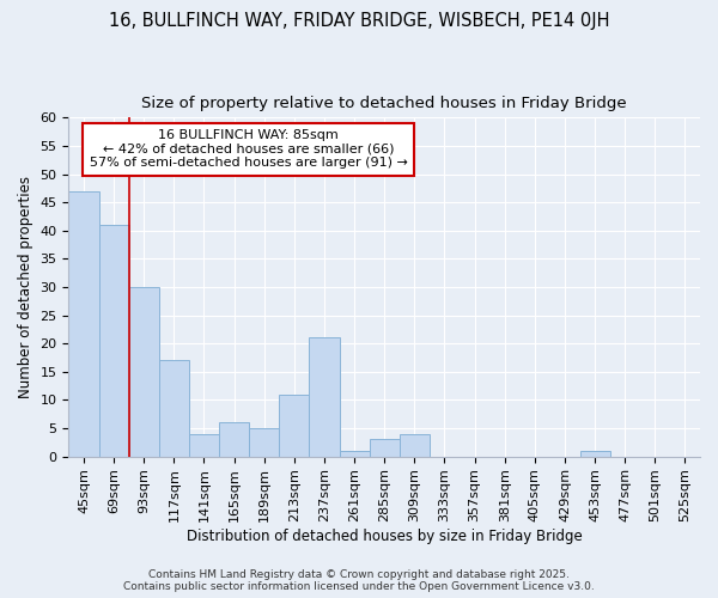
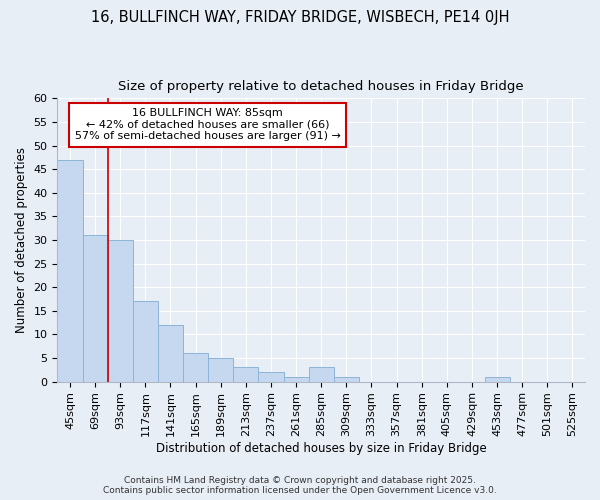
69sqm: 41 -> 31
141sqm: 4 -> 12
213sqm: 11 -> 3
237sqm: 21 -> 2
309sqm: 4 -> 1
